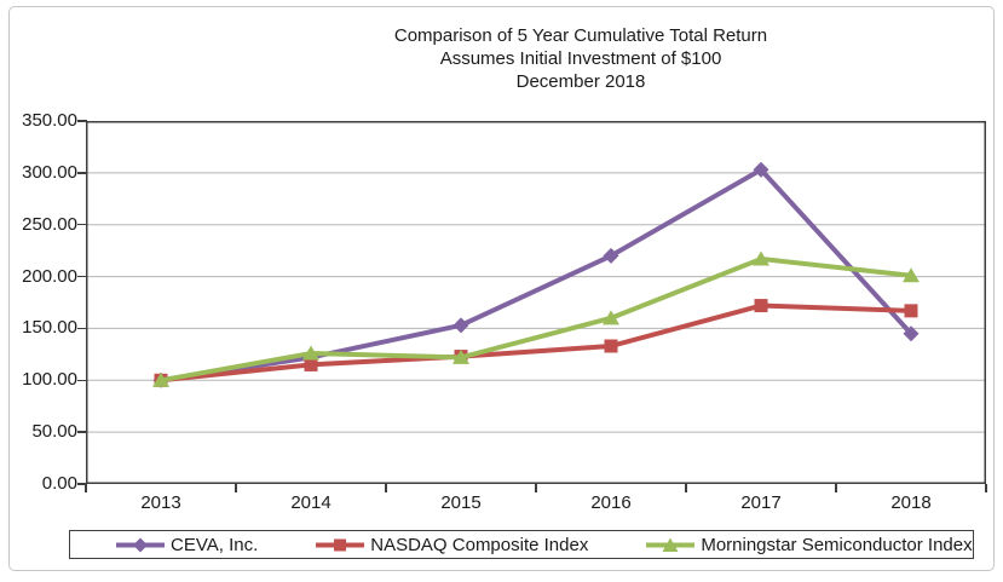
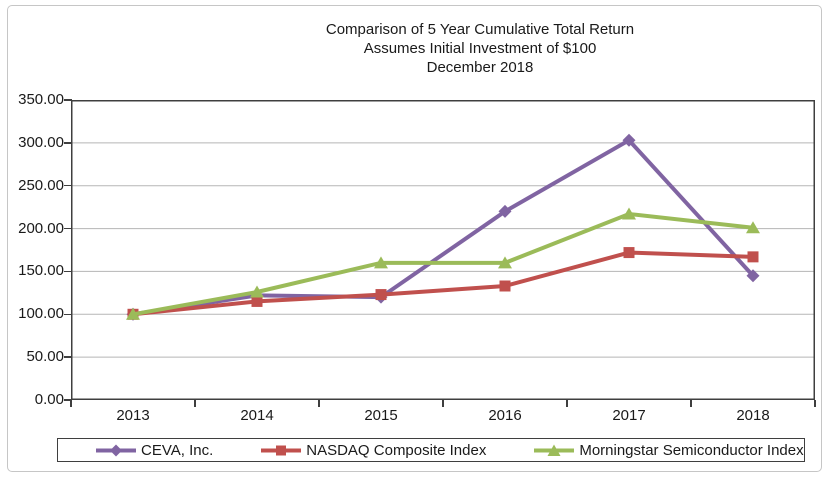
CEVA, Inc./2015: 150 -> 120
Morningstar Semiconductor Index/2015: 120 -> 160
